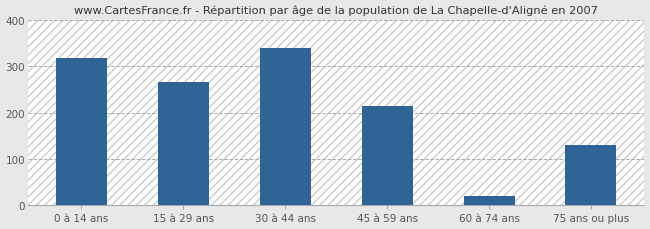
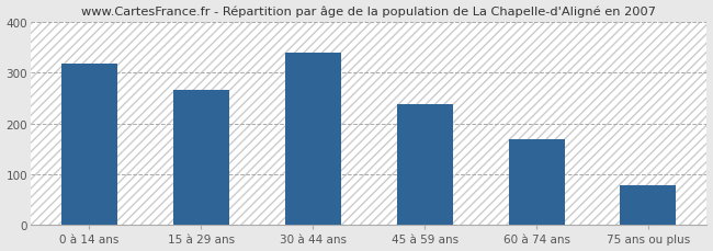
45 à 59 ans: 215 -> 238
60 à 74 ans: 20 -> 168
75 ans ou plus: 130 -> 78
